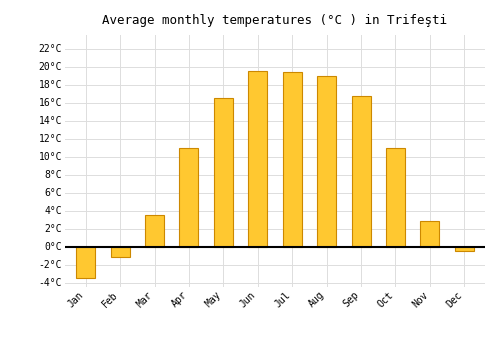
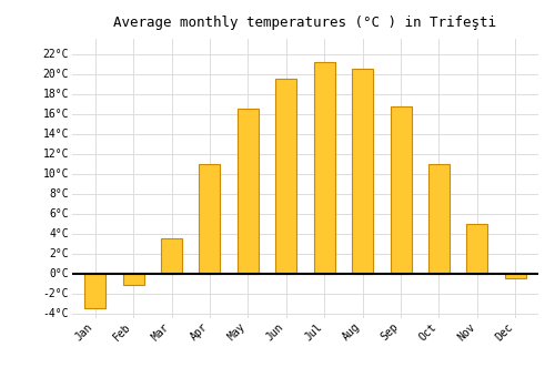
Jul: 19.4°C -> 21.2°C
Aug: 19.0°C -> 20.5°C
Nov: 2.8°C -> 5.0°C
